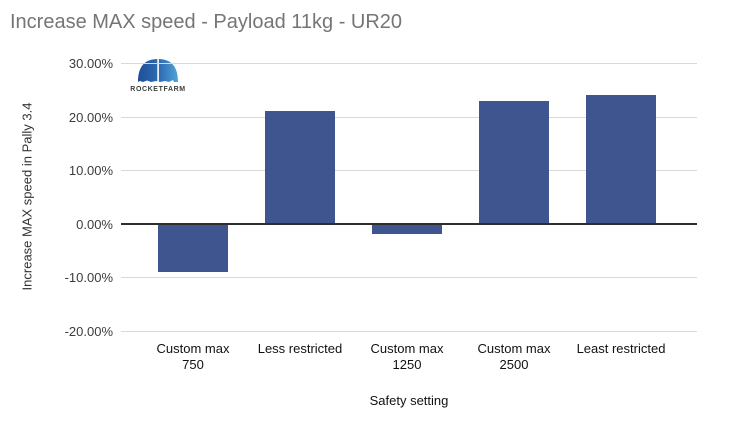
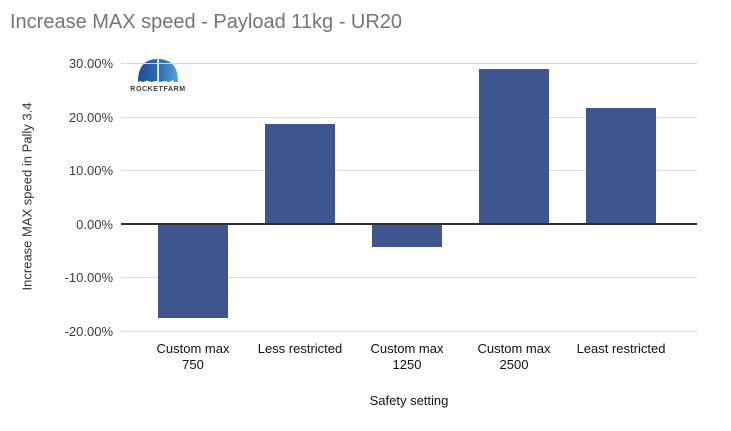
Custom max 750: -9% -> -18%
Less restricted: 21% -> 19%
Custom max 1250: -2% -> -4%
Custom max 2500: 23% -> 29%
Least restricted: 24% -> 22%
